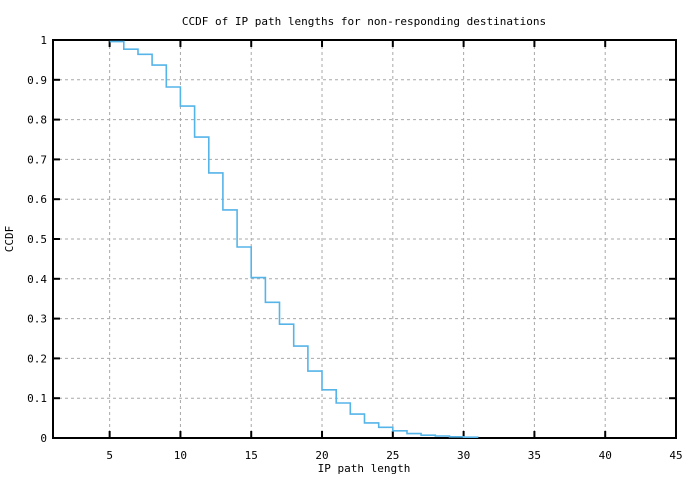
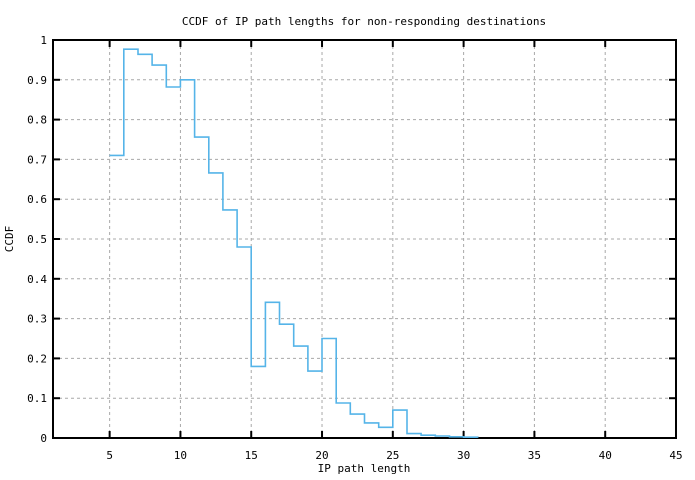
5: 1.00 -> 0.71
10: 0.83 -> 0.90
15: 0.40 -> 0.18
20: 0.12 -> 0.25
25: 0.02 -> 0.07
